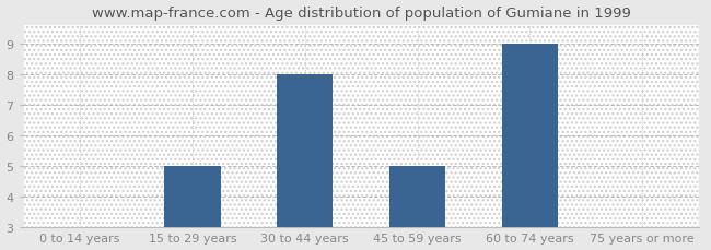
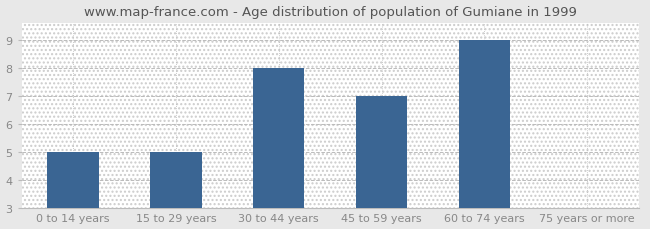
0 to 14 years: 3 -> 5
45 to 59 years: 5 -> 7
